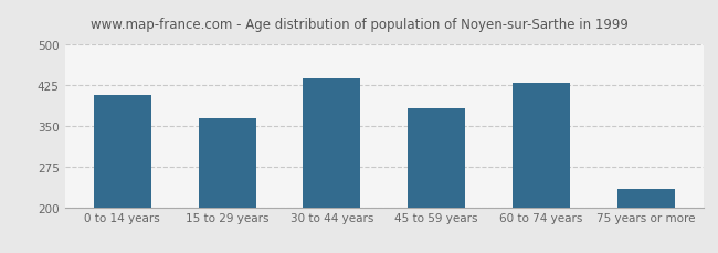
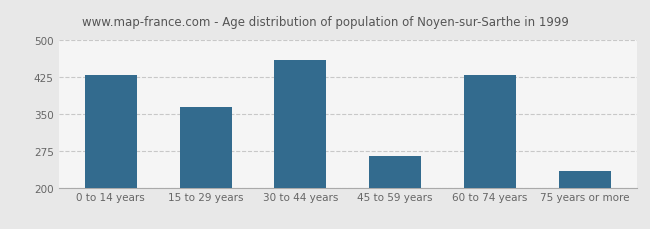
0 to 14 years: 408 -> 430
30 to 44 years: 437 -> 460
45 to 59 years: 382 -> 265
